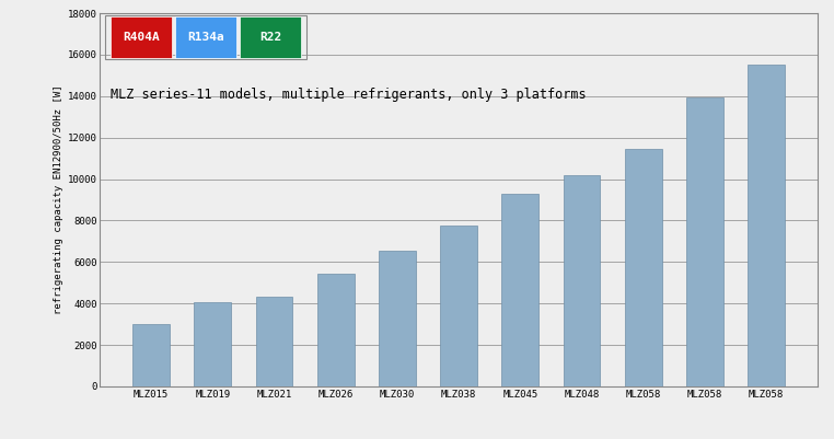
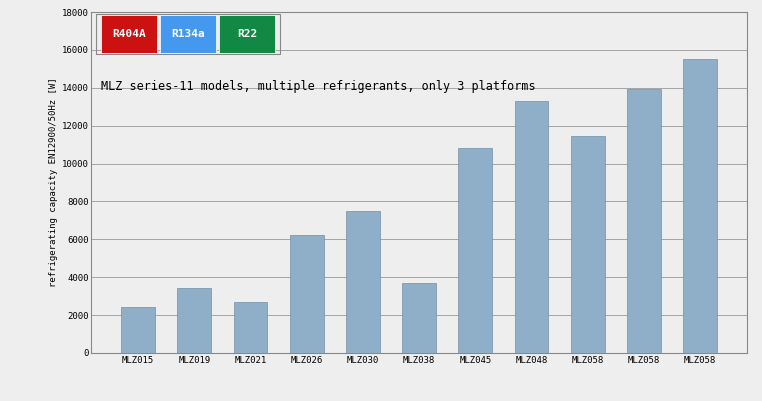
MLZ015: 3000 -> 2400
MLZ019: 4000 -> 3400
MLZ021: 4400 -> 2700
MLZ026: 5400 -> 6200
MLZ030: 6600 -> 7500
MLZ038: 7800 -> 3700
MLZ045: 9300 -> 10800
MLZ048: 10200 -> 13300
